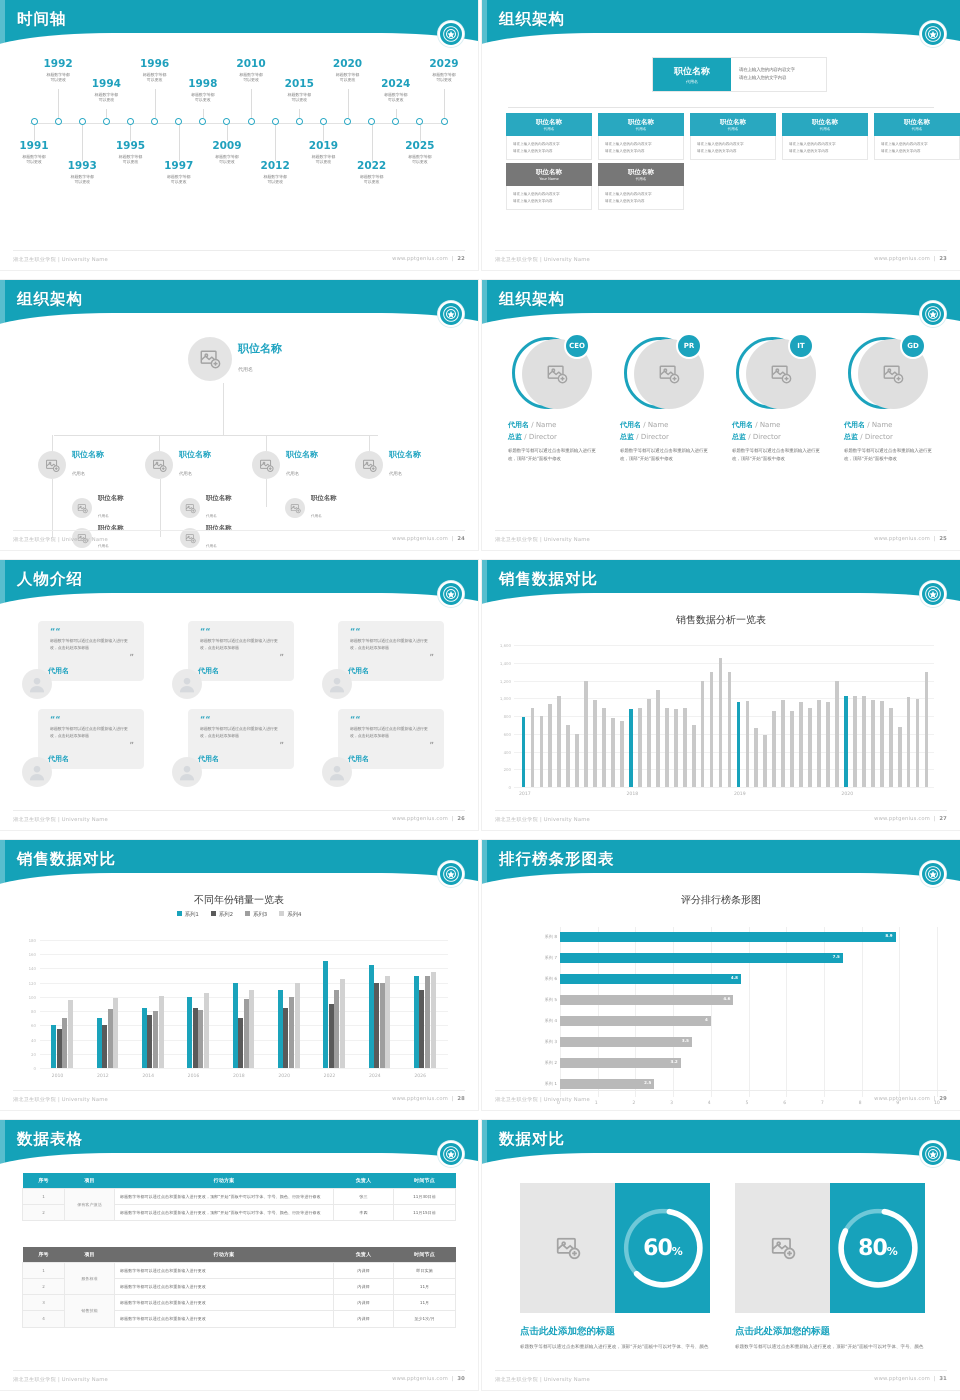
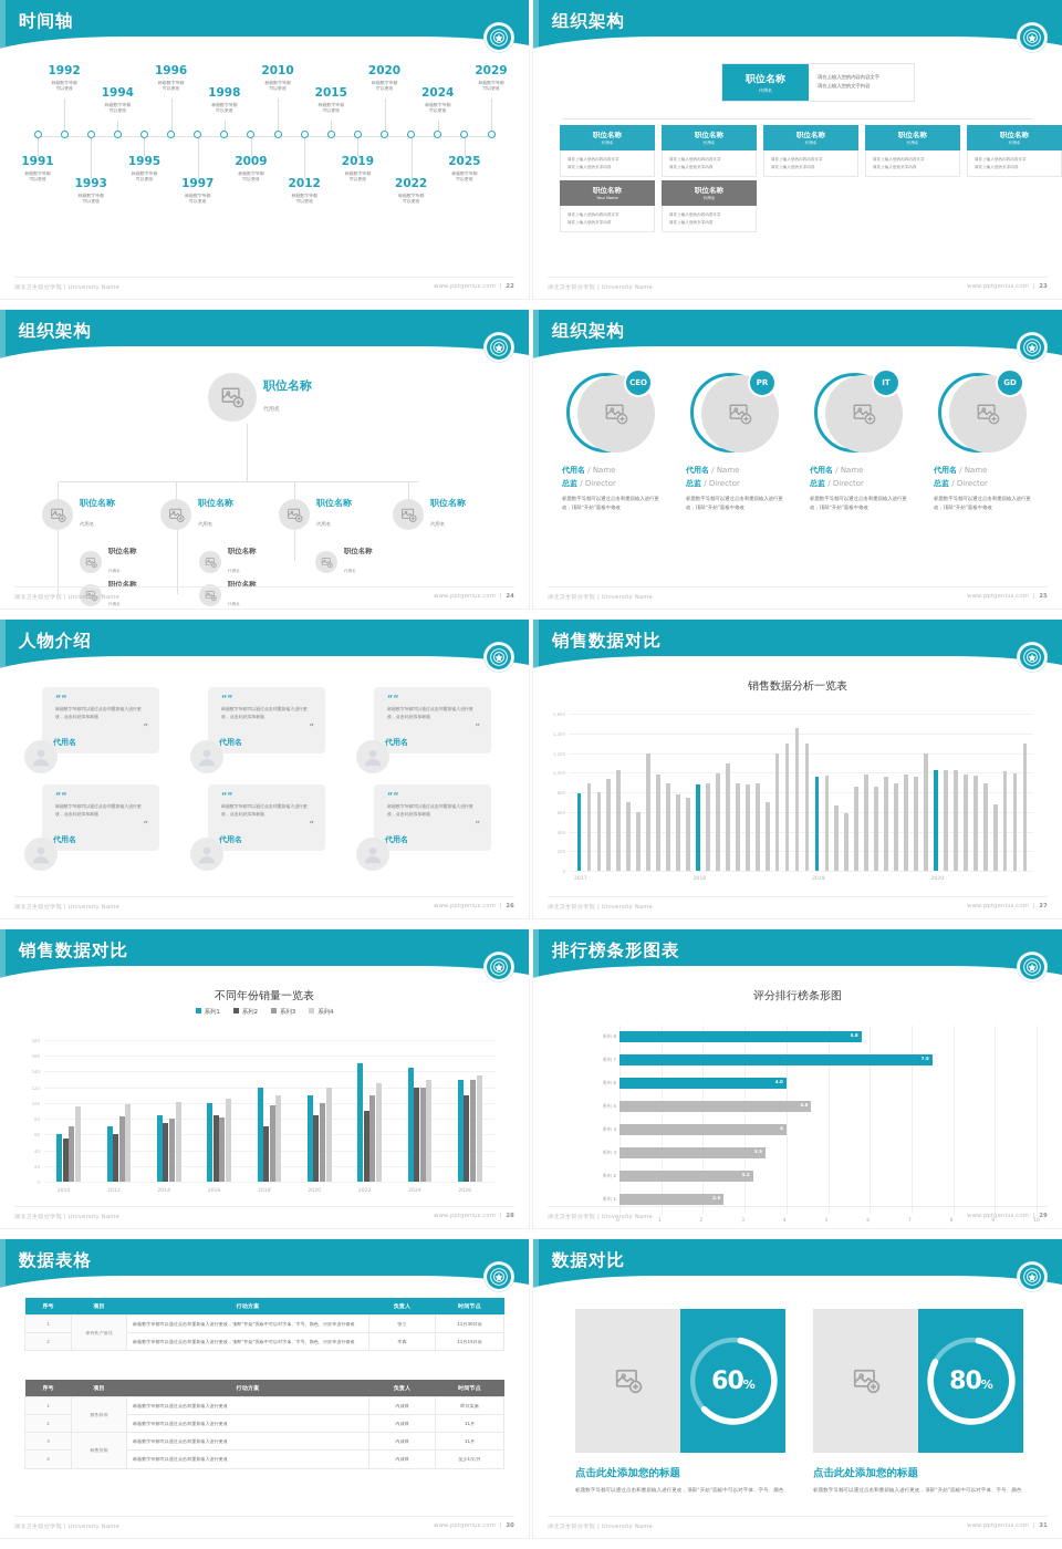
评分排行榜条形图/系列 8: 8.9 -> 5.8
评分排行榜条形图/系列 6: 4.8 -> 4.0
